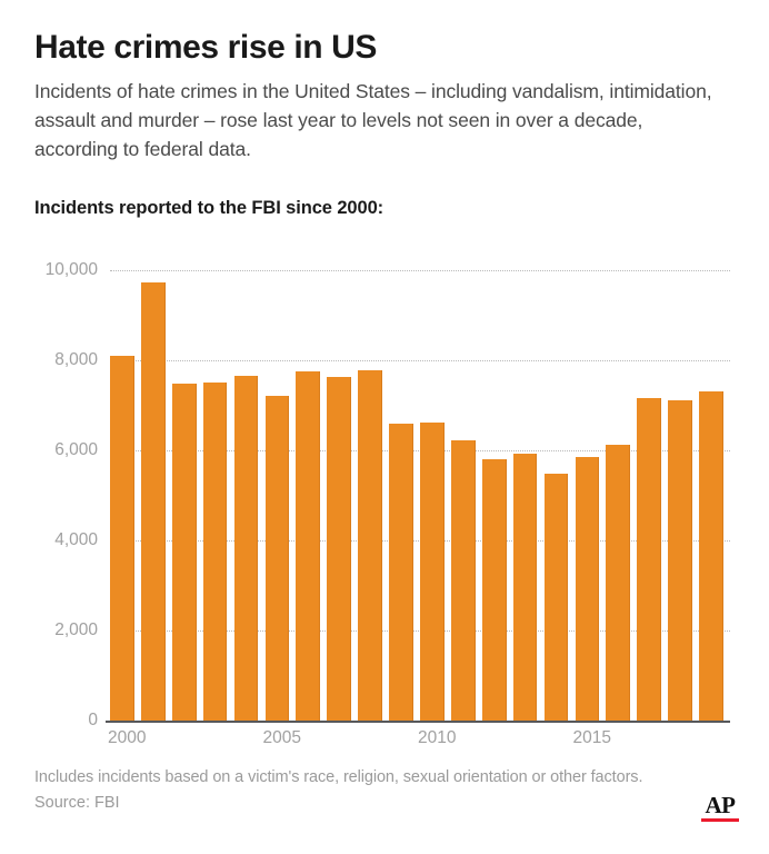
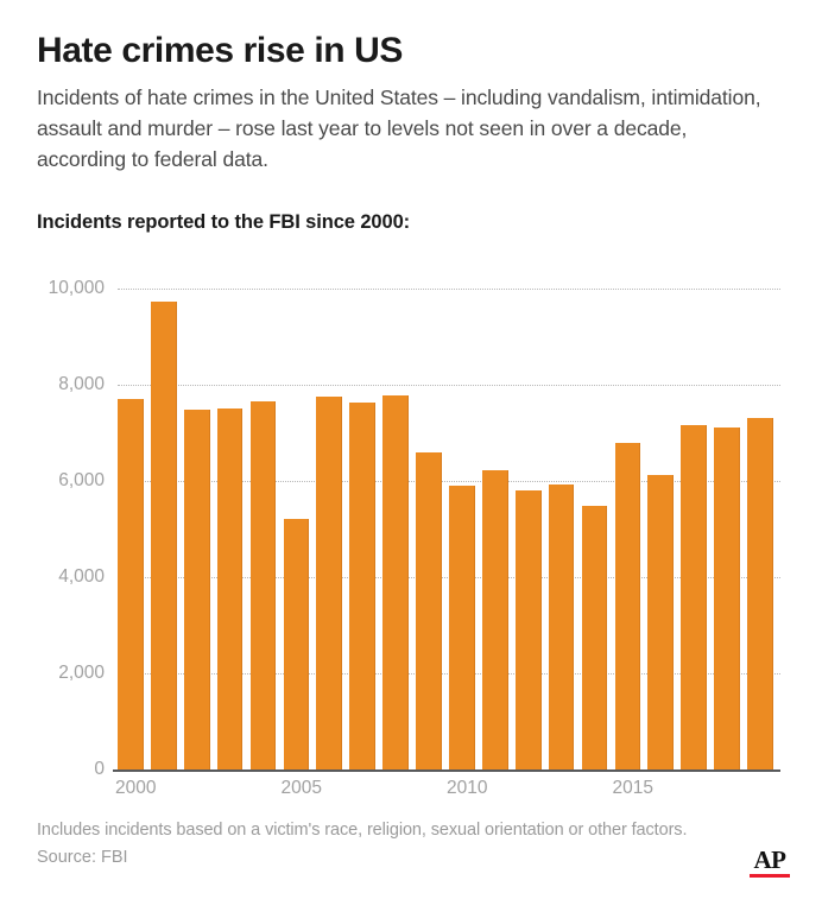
2000: 8100 -> 7700
2005: 7200 -> 5200
2010: 6600 -> 5900
2015: 5800 -> 6800
